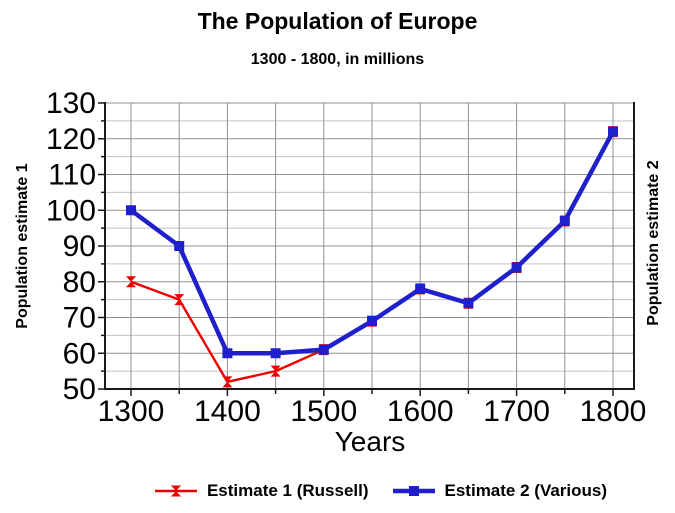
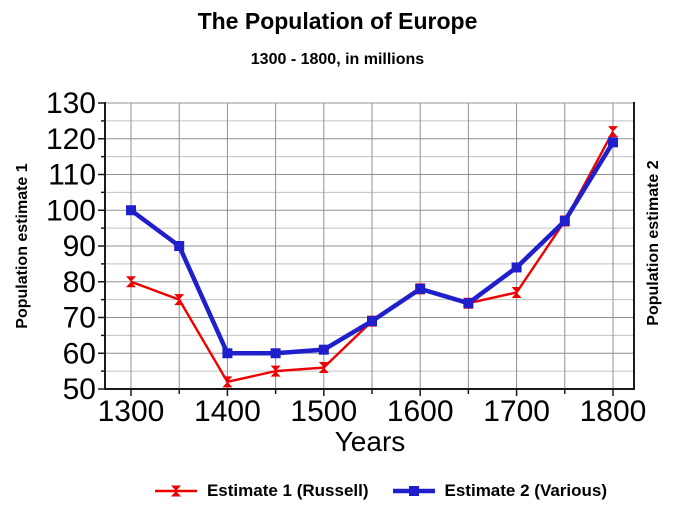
Estimate 1 (Russell)/1500: 61 -> 56
Estimate 1 (Russell)/1700: 84 -> 77
Estimate 2 (Various)/1800: 122 -> 119
